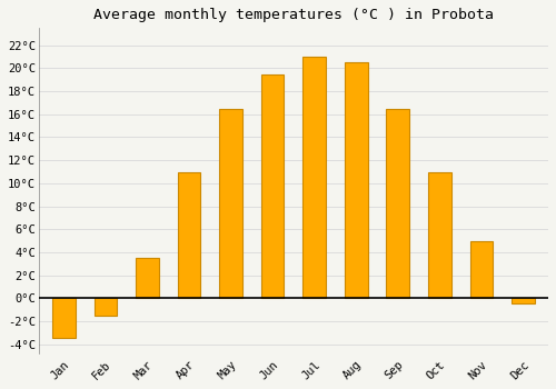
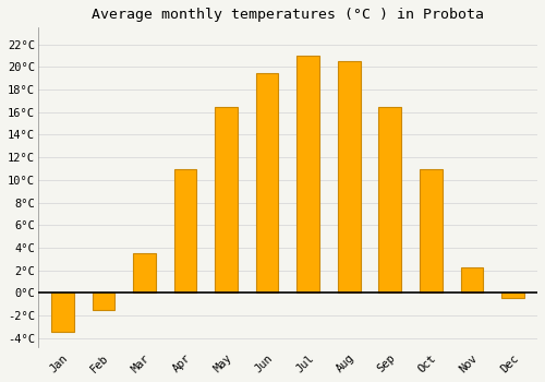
Nov: 5.0°C -> 2.2°C
